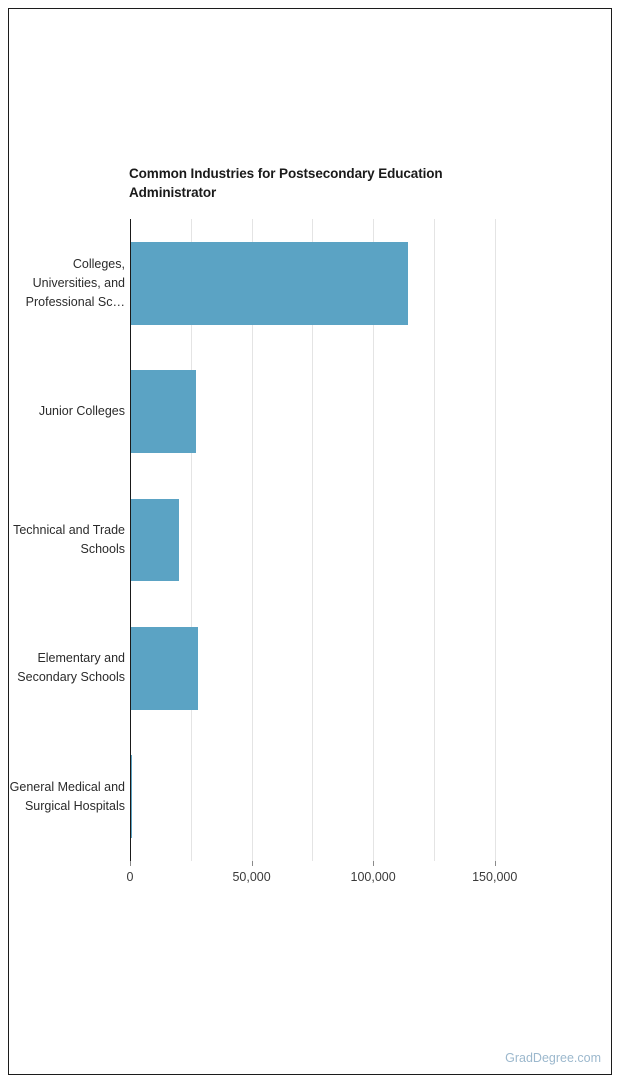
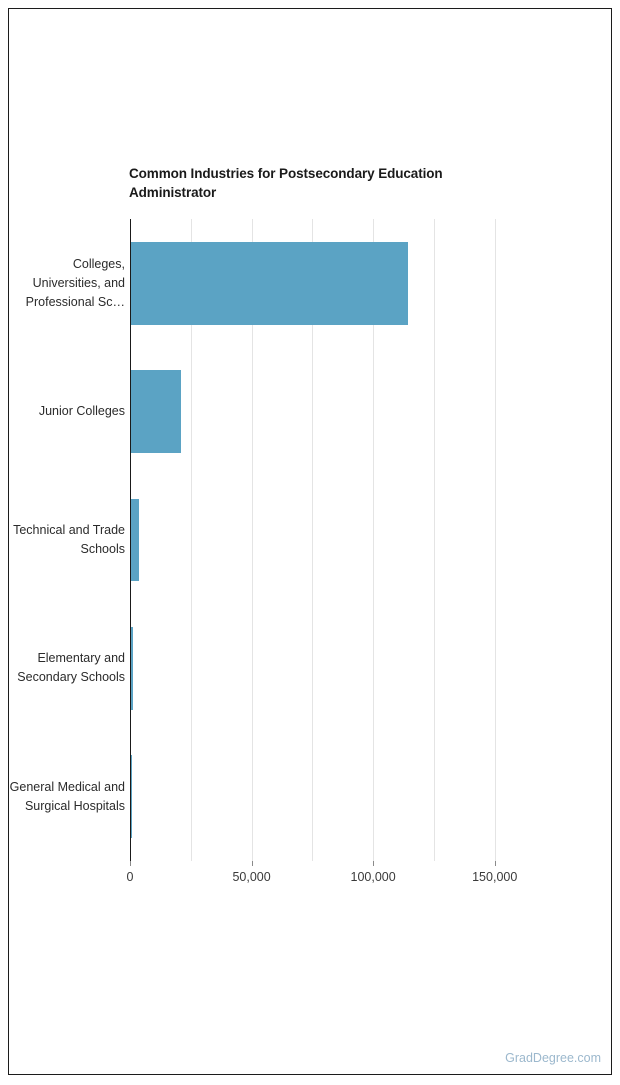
Junior Colleges: 27000 -> 21000
Technical and Trade Schools: 20000 -> 4000
Elementary and Secondary Schools: 28000 -> 1000
